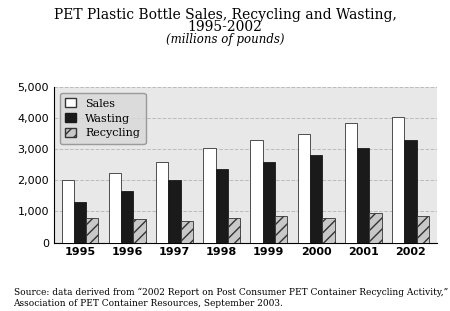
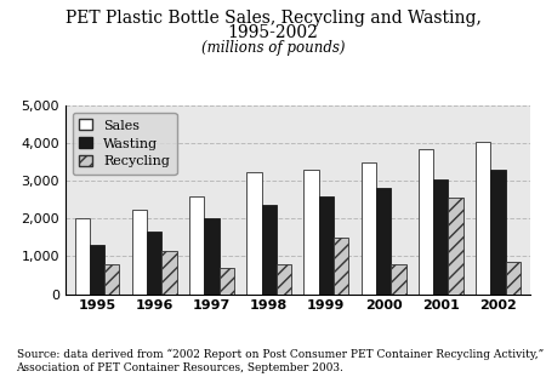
Recycling/1996: 750 -> 1,150
Sales/1998: 3,050 -> 3,250
Recycling/1999: 850 -> 1,500
Recycling/2001: 950 -> 2,550
